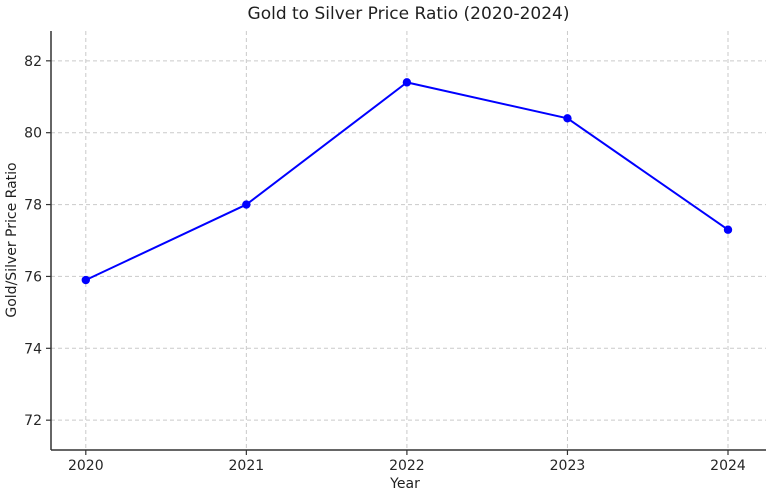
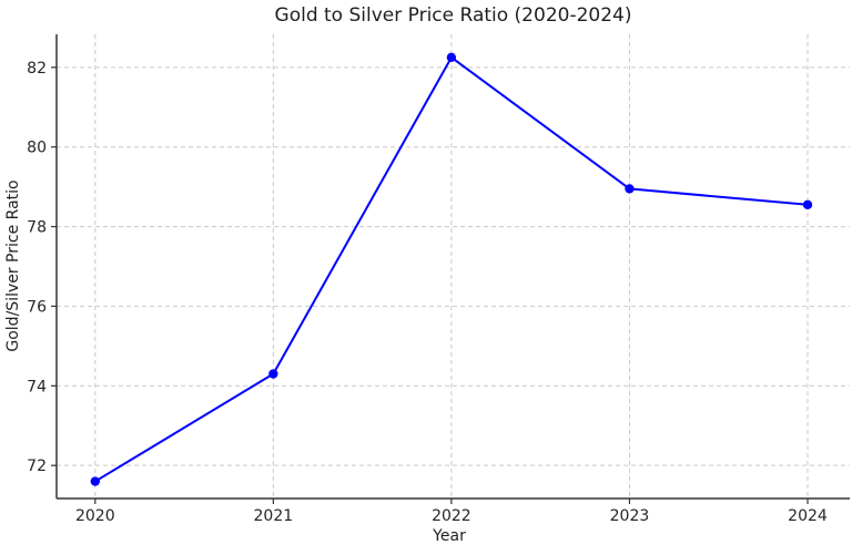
2020: 75.9 -> 71.6
2021: 78.0 -> 74.3
2022: 81.4 -> 82.2
2023: 80.4 -> 79.0
2024: 77.3 -> 78.5
